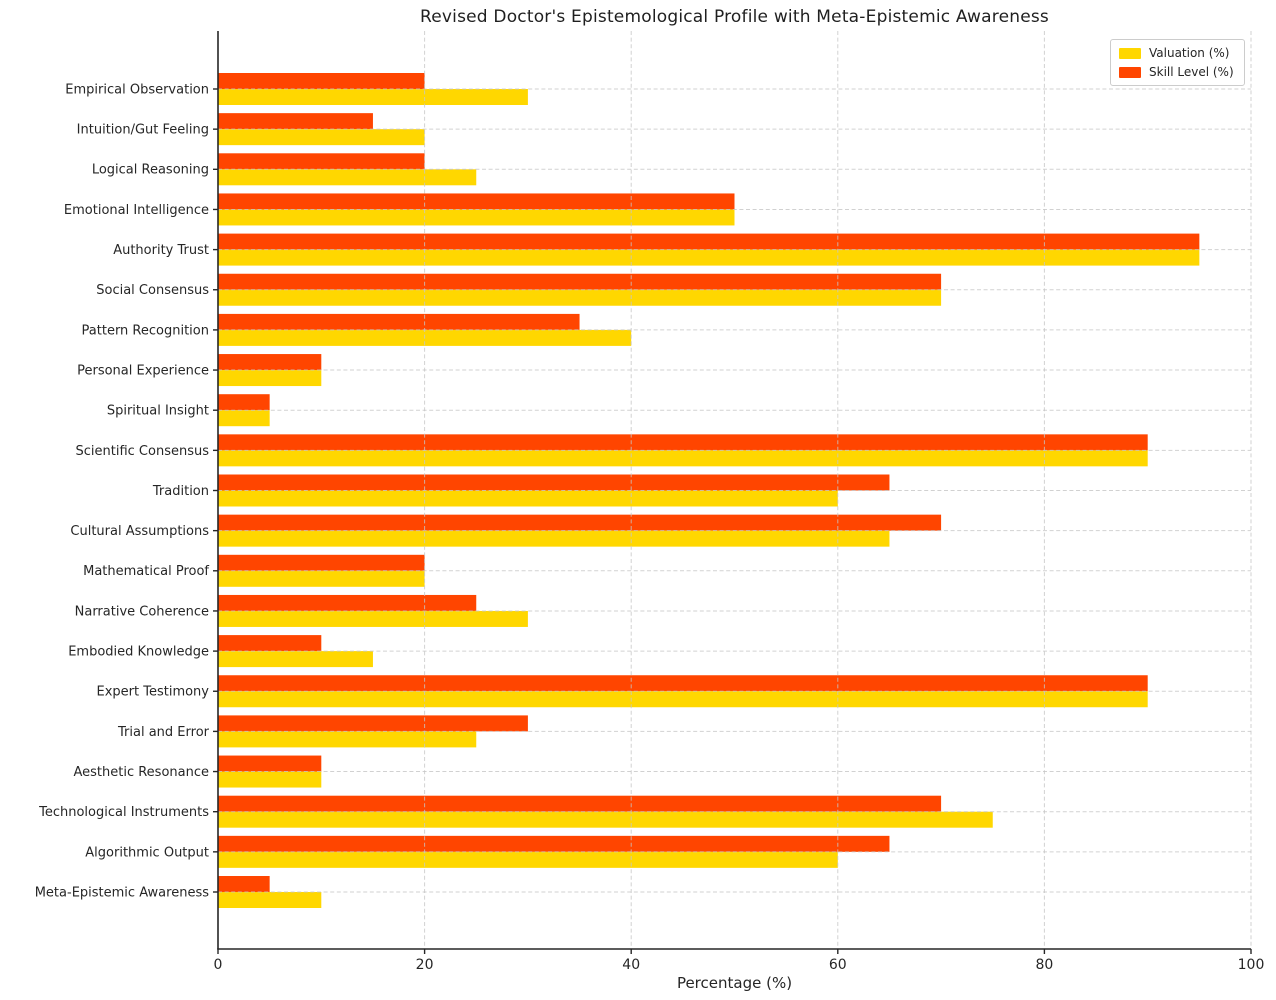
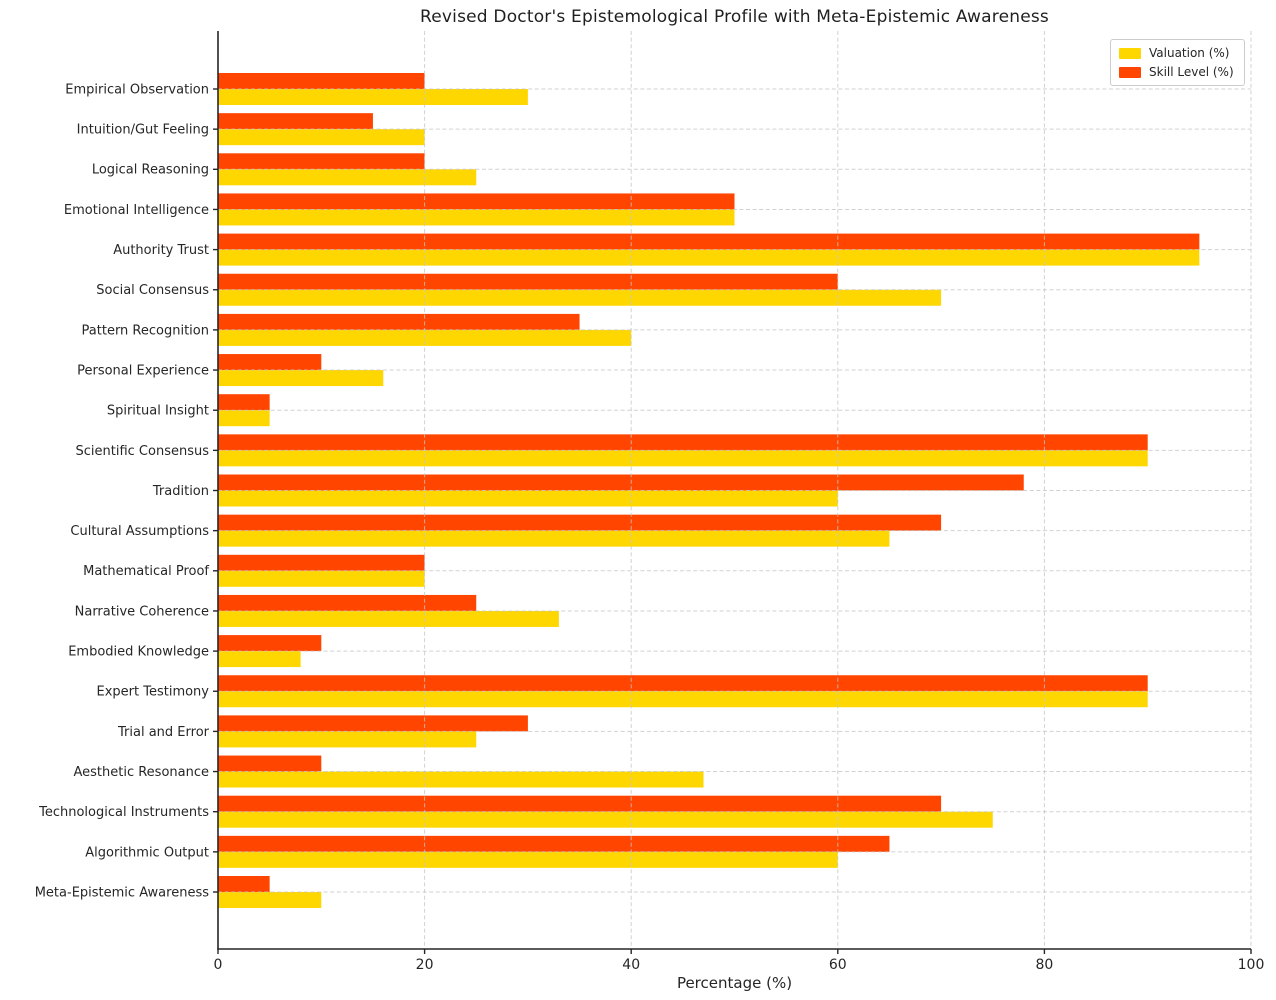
Skill Level (%)/Social Consensus: 70 -> 60
Valuation (%)/Personal Experience: 10 -> 16
Skill Level (%)/Tradition: 65 -> 78
Valuation (%)/Narrative Coherence: 30 -> 33
Valuation (%)/Embodied Knowledge: 15 -> 8
Valuation (%)/Aesthetic Resonance: 10 -> 47
